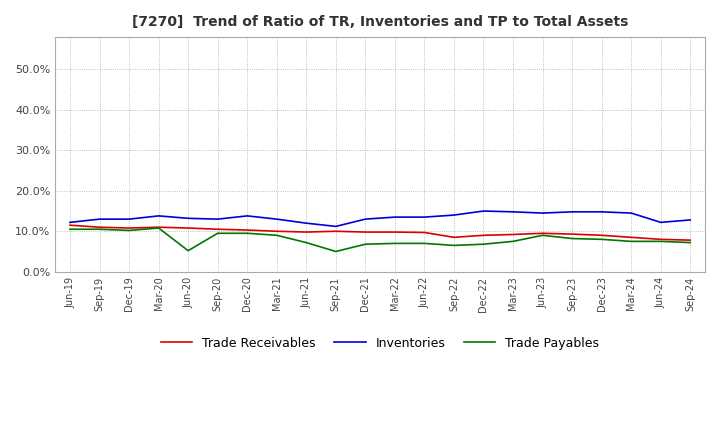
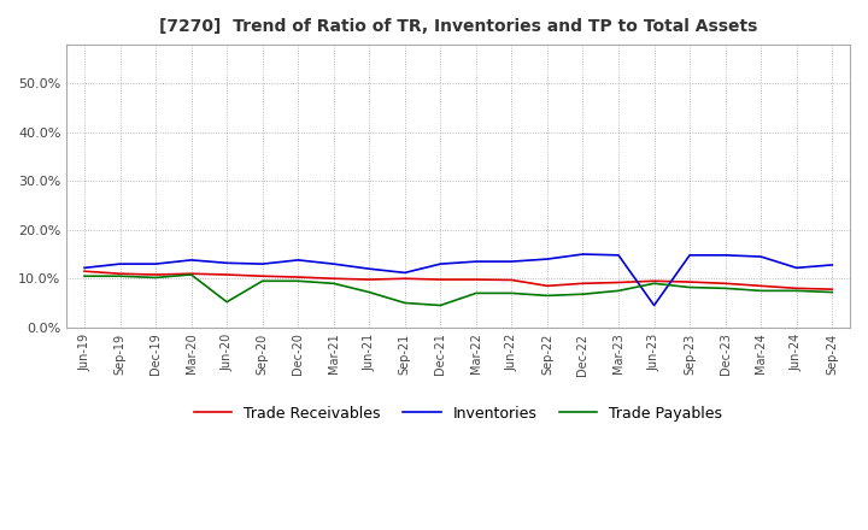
Trade Payables/Dec-21: 6.8% -> 4.5%
Inventories/Jun-23: 14.5% -> 4.5%
